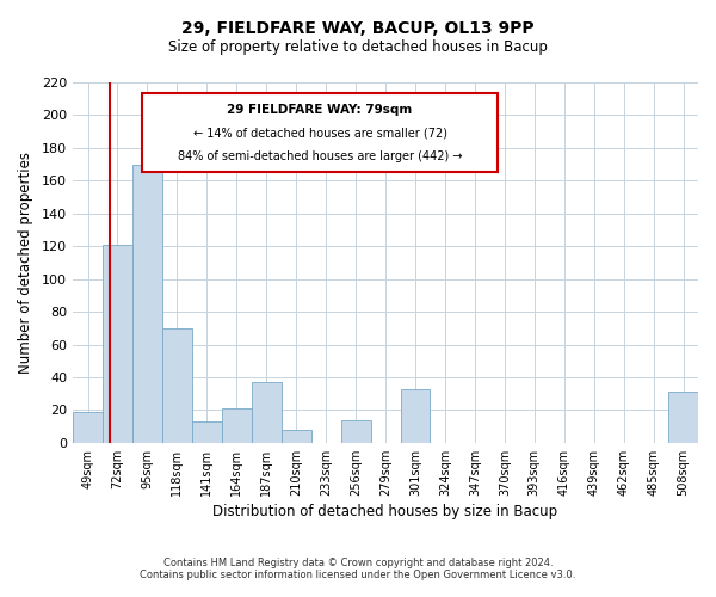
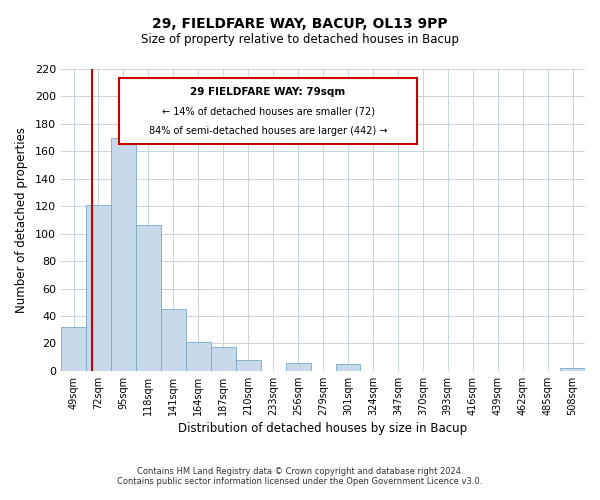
49sqm: 19 -> 32
118sqm: 70 -> 106
141sqm: 13 -> 45
187sqm: 37 -> 17
256sqm: 14 -> 6
301sqm: 33 -> 5
508sqm: 31 -> 2
